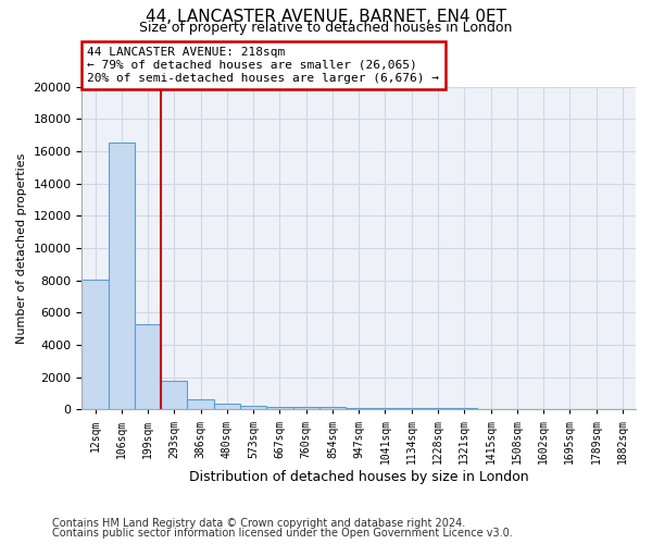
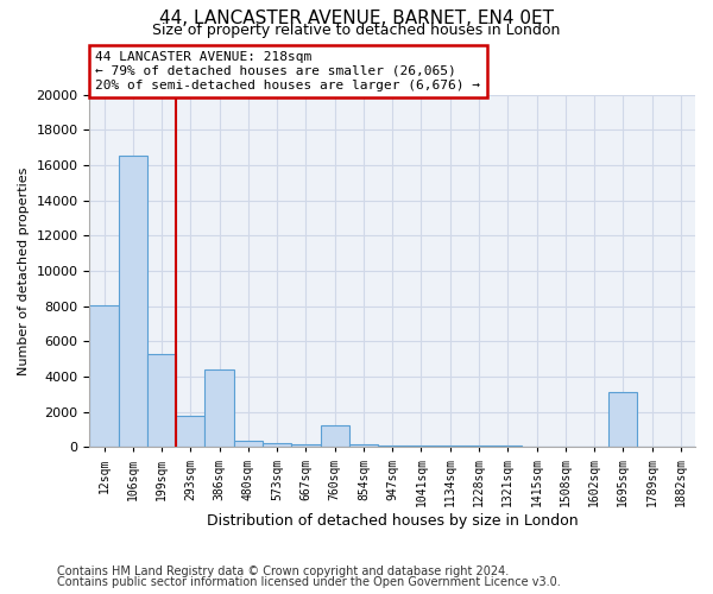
386sqm: 600 -> 4400
760sqm: 200 -> 1200
1695sqm: 0 -> 3100
